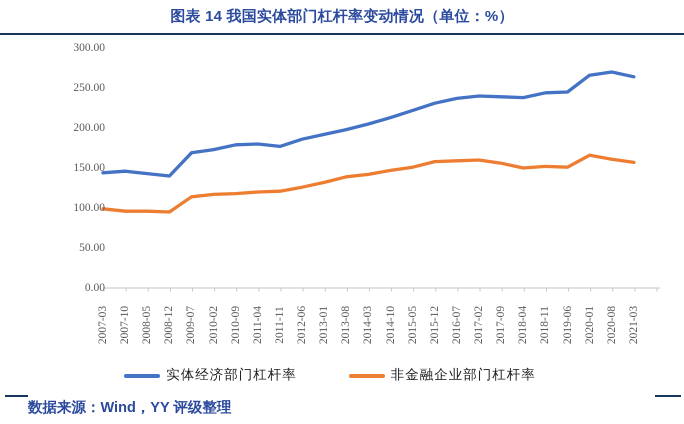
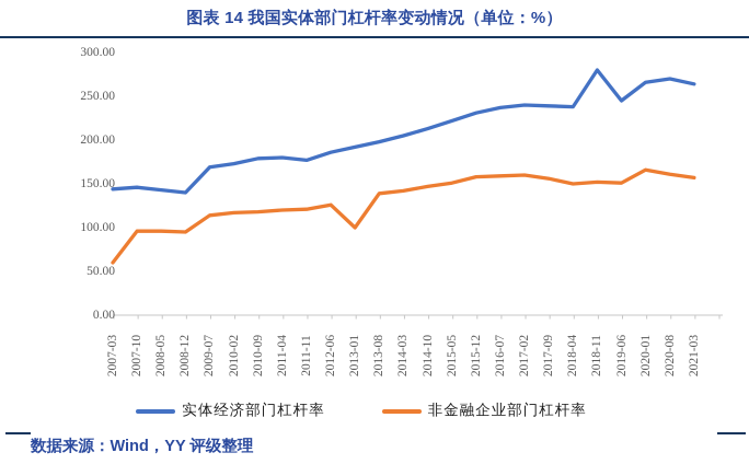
非金融企业部门杠杆率/2007-03: 100 -> 60
非金融企业部门杠杆率/2013-01: 130 -> 100
实体经济部门杠杆率/2018-11: 240 -> 280
